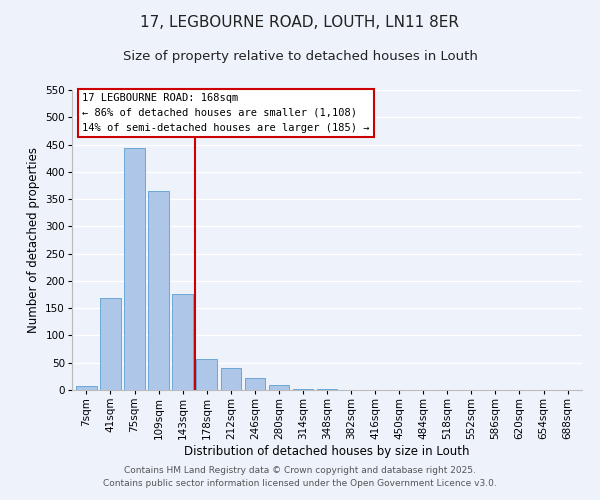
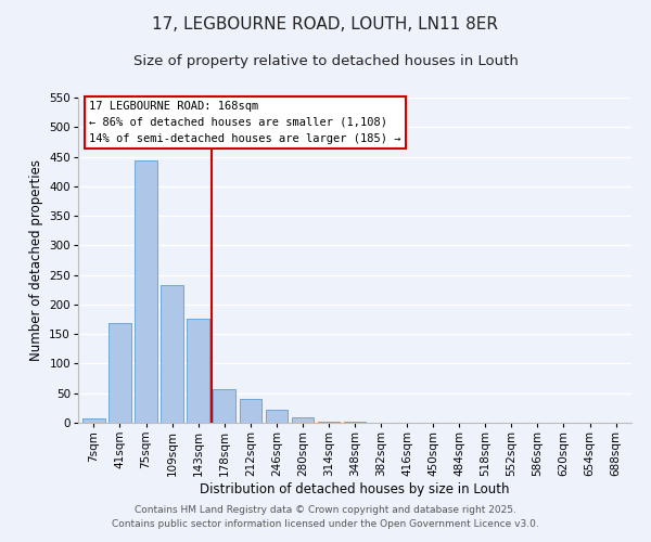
109sqm: 365 -> 232
